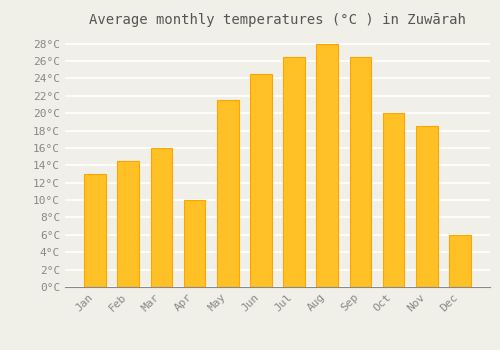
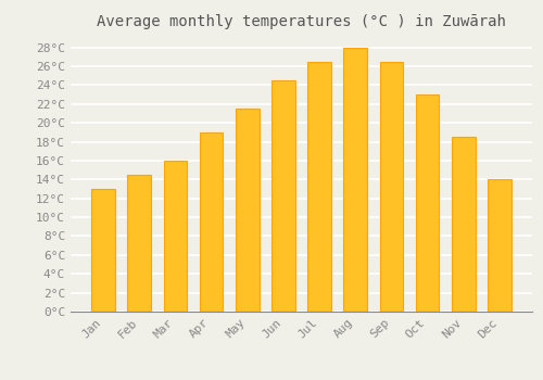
Apr: 10.0°C -> 19.0°C
Oct: 20.0°C -> 23.0°C
Dec: 6.0°C -> 14.0°C
